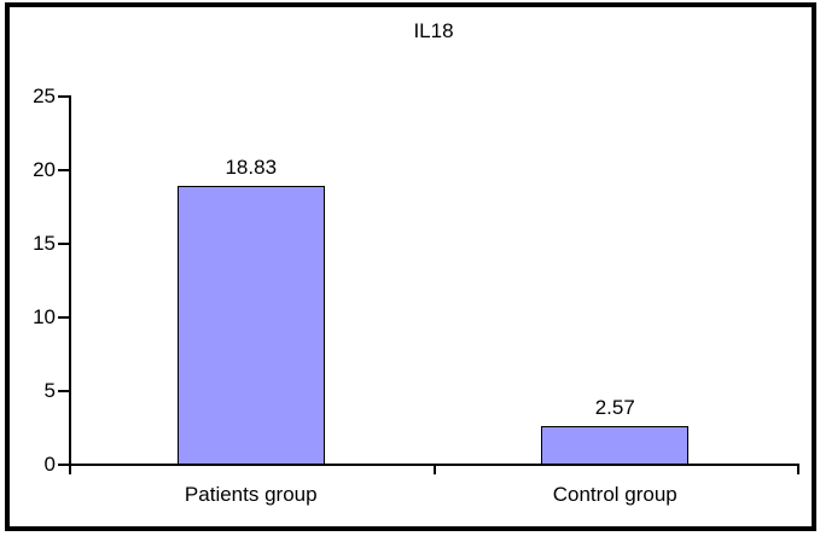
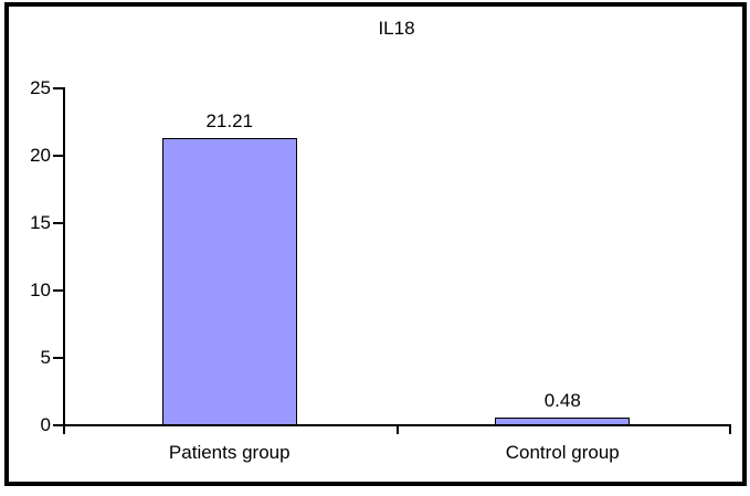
Patients group: 18.83 -> 21.21
Control group: 2.57 -> 0.48
